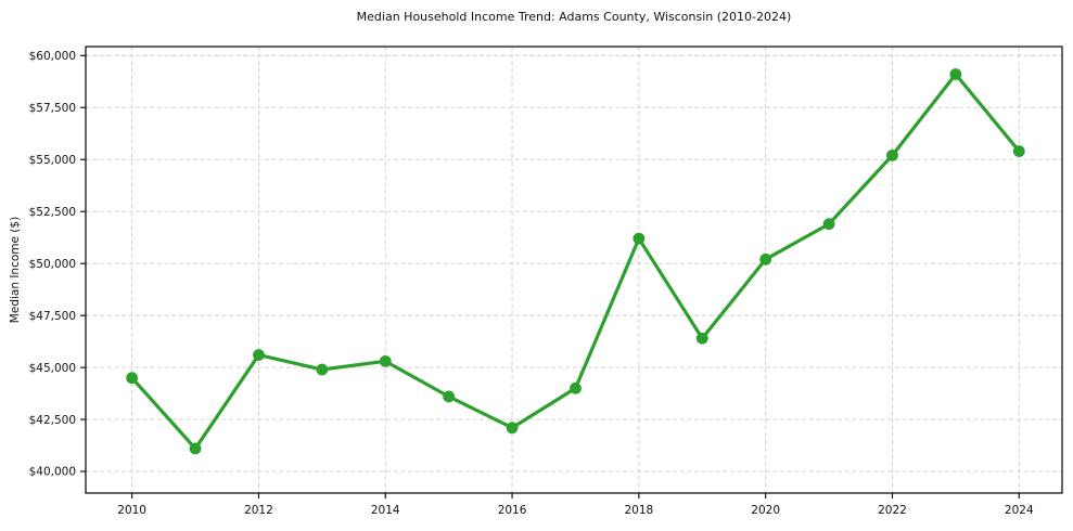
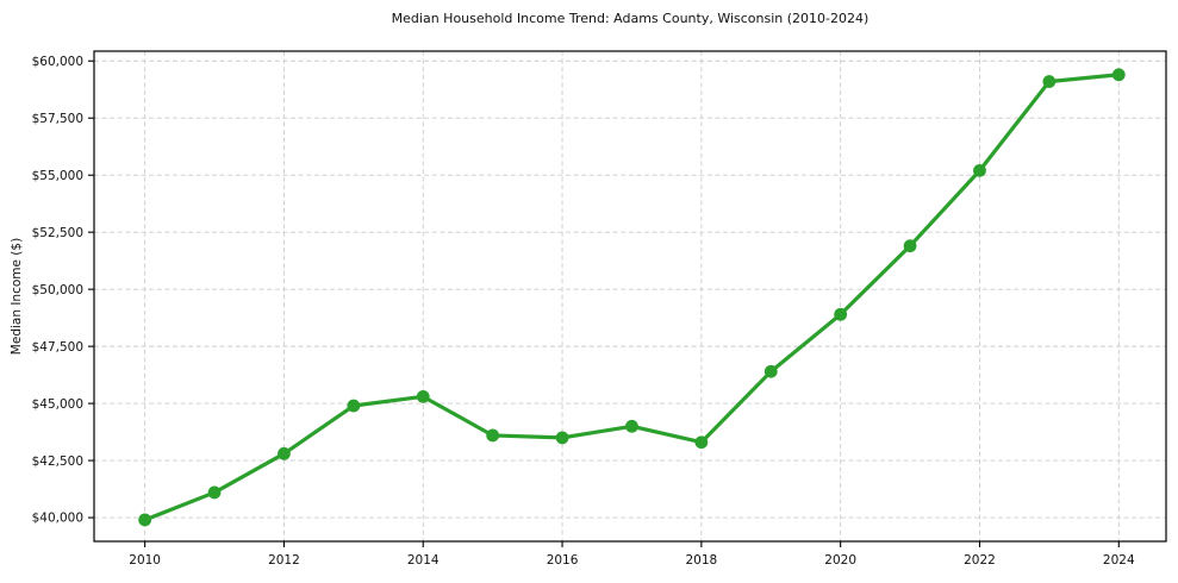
2010: $44500 -> $39900
2012: $45600 -> $42800
2016: $42100 -> $43500
2018: $51200 -> $43300
2020: $50200 -> $48900
2024: $55400 -> $59400
